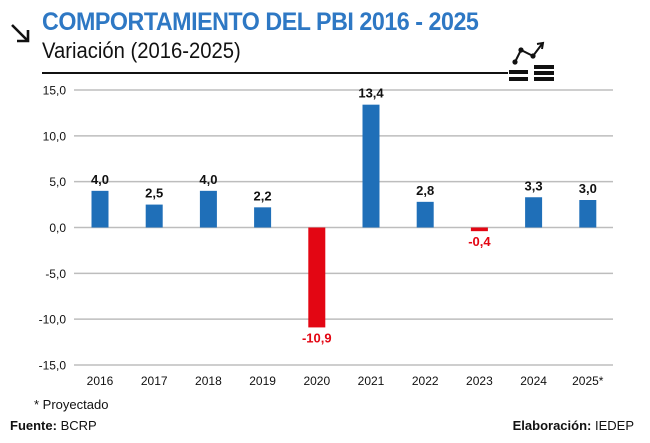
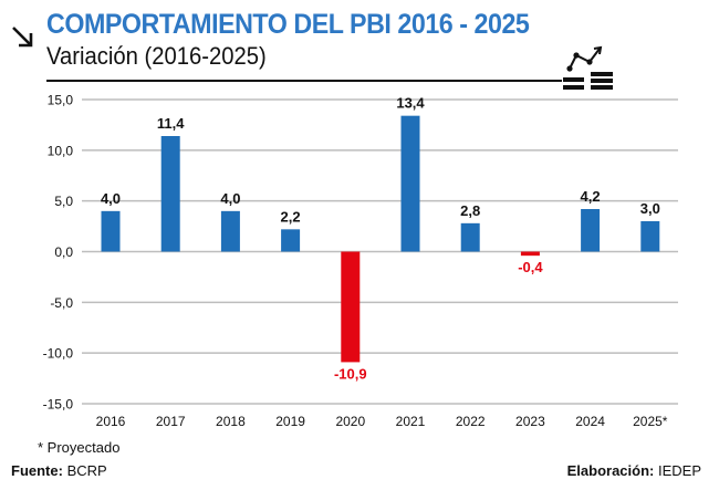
2017: 2,5 -> 11,4
2024: 3,3 -> 4,2
